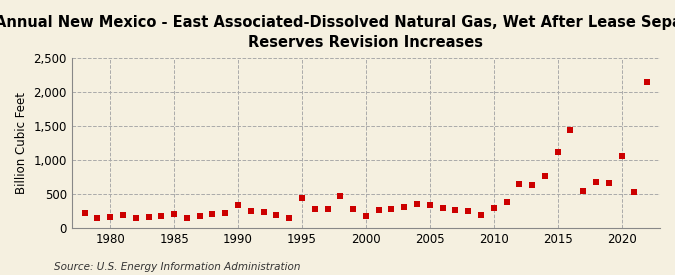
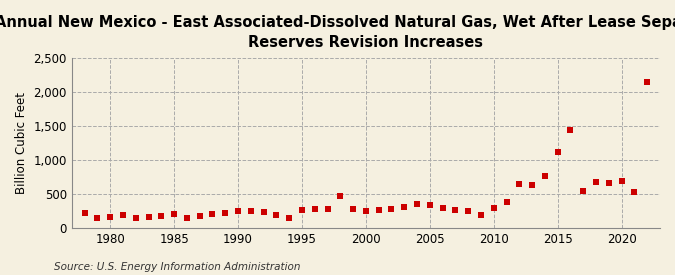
1990: 340 -> 260
1995: 440 -> 270
2000: 180 -> 260
2020: 1,060 -> 690
